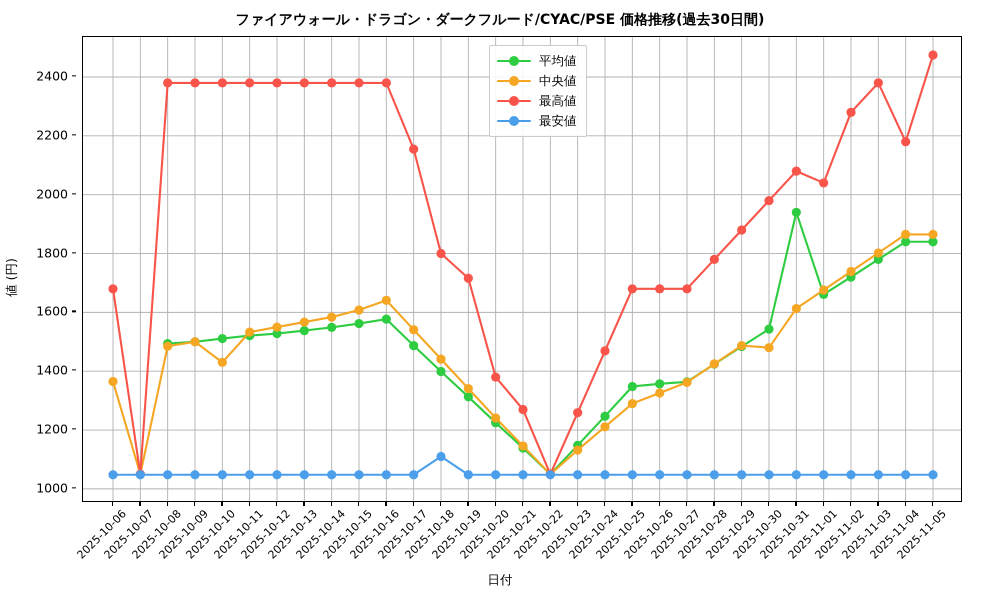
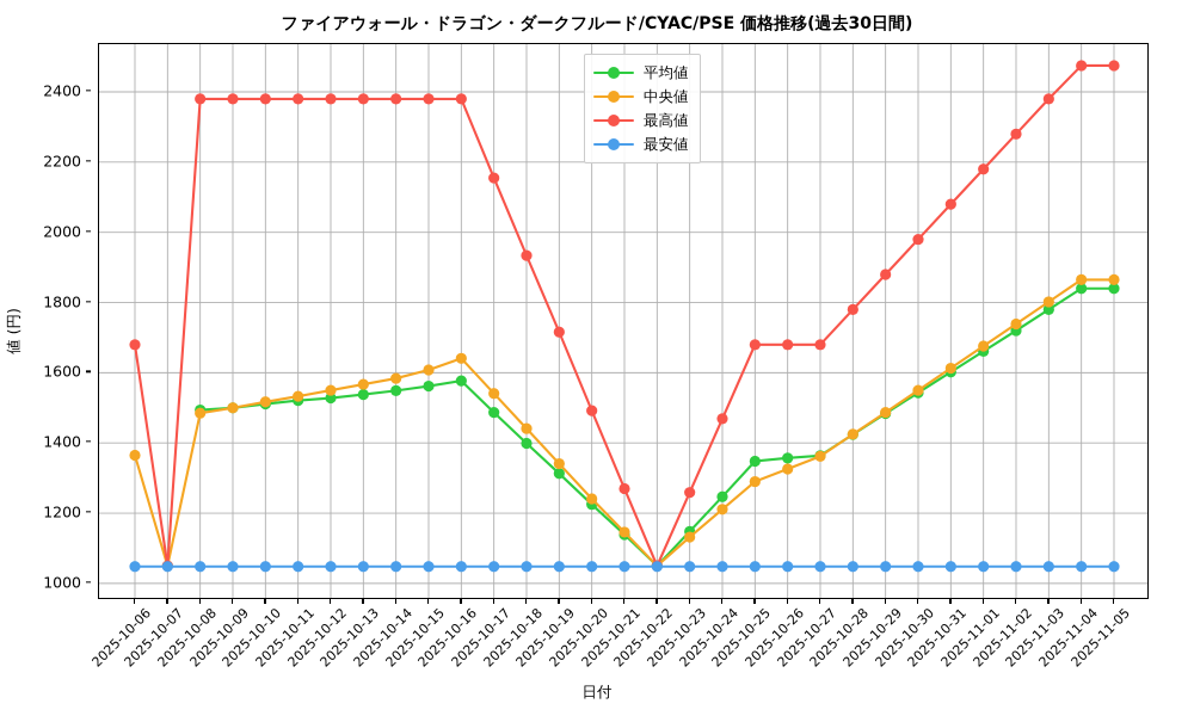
中央値/2025-10-10: 1430 -> 1520
最高値/2025-10-18: 1800 -> 1930
最安値/2025-10-18: 1110 -> 1050
最高値/2025-10-20: 1380 -> 1490
中央値/2025-10-30: 1480 -> 1550
平均値/2025-10-31: 1940 -> 1600
最高値/2025-11-01: 2040 -> 2180
最高値/2025-11-04: 2180 -> 2480
